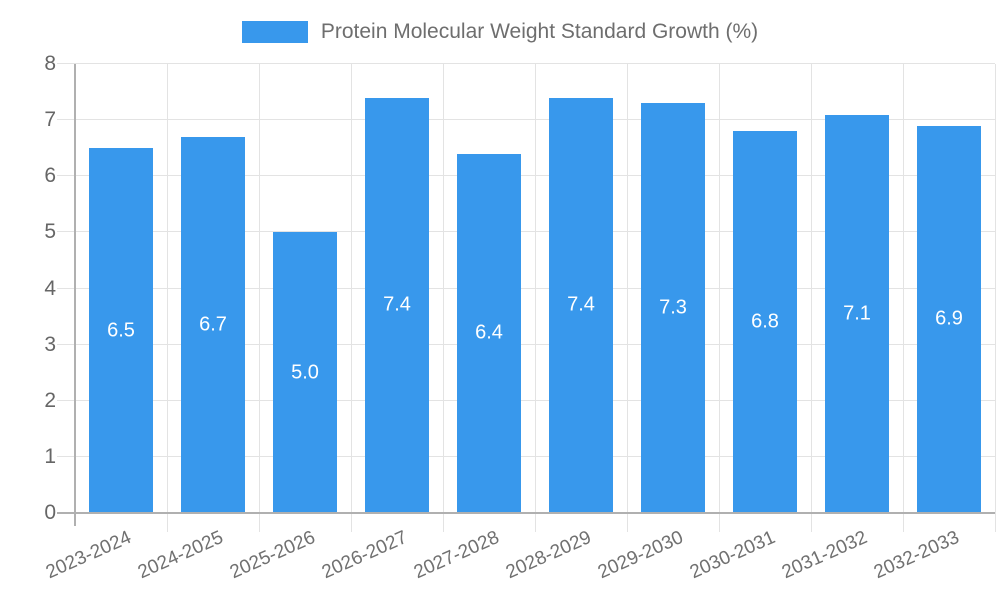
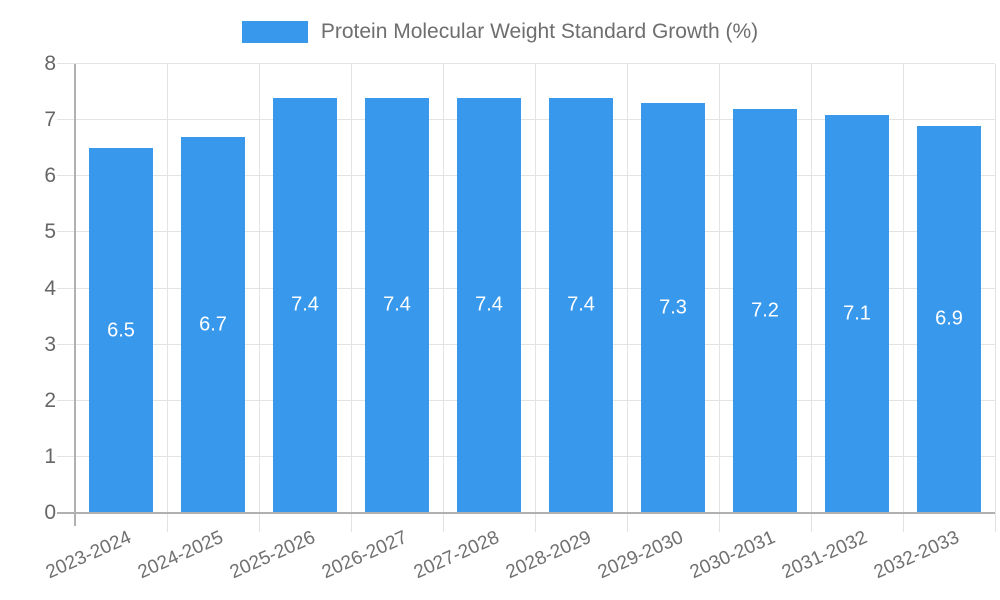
2025-2026: 5.0 -> 7.4
2027-2028: 6.4 -> 7.4
2030-2031: 6.8 -> 7.2
